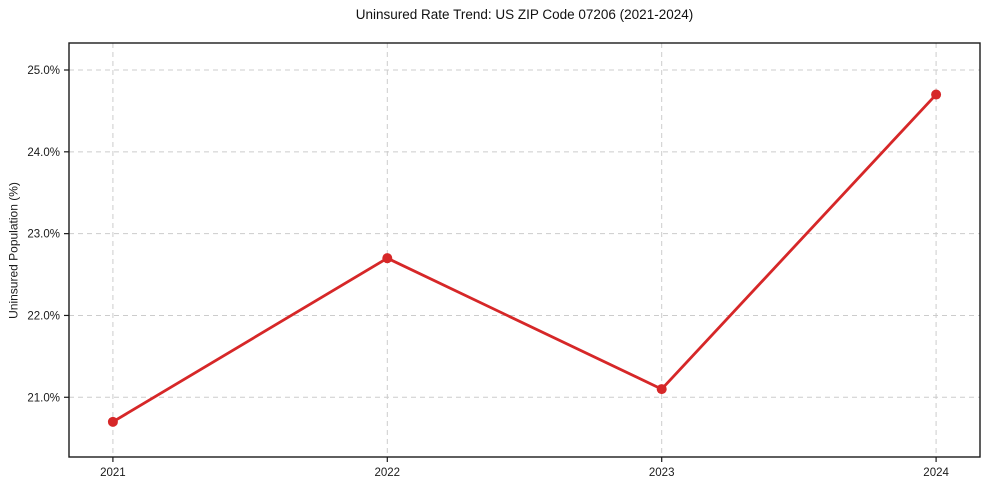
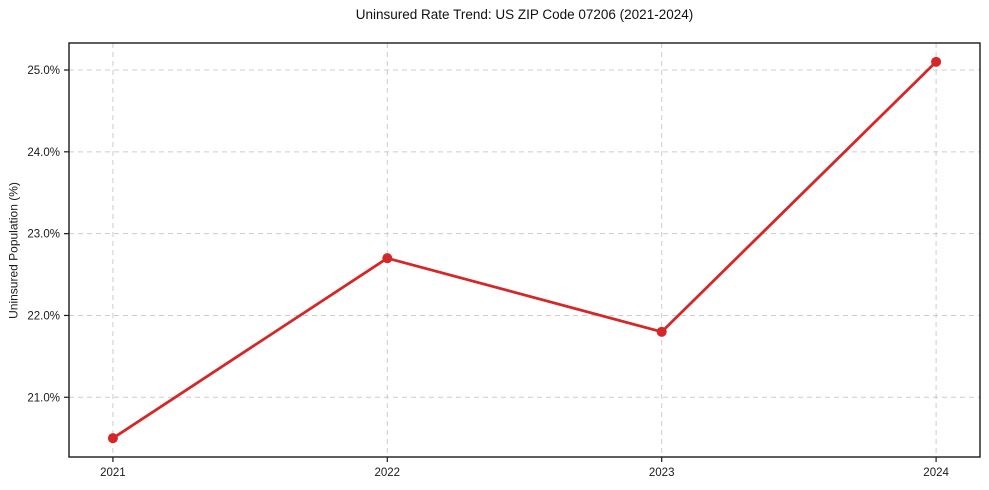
2021: 20.7% -> 20.5%
2023: 21.1% -> 21.8%
2024: 24.7% -> 25.1%
